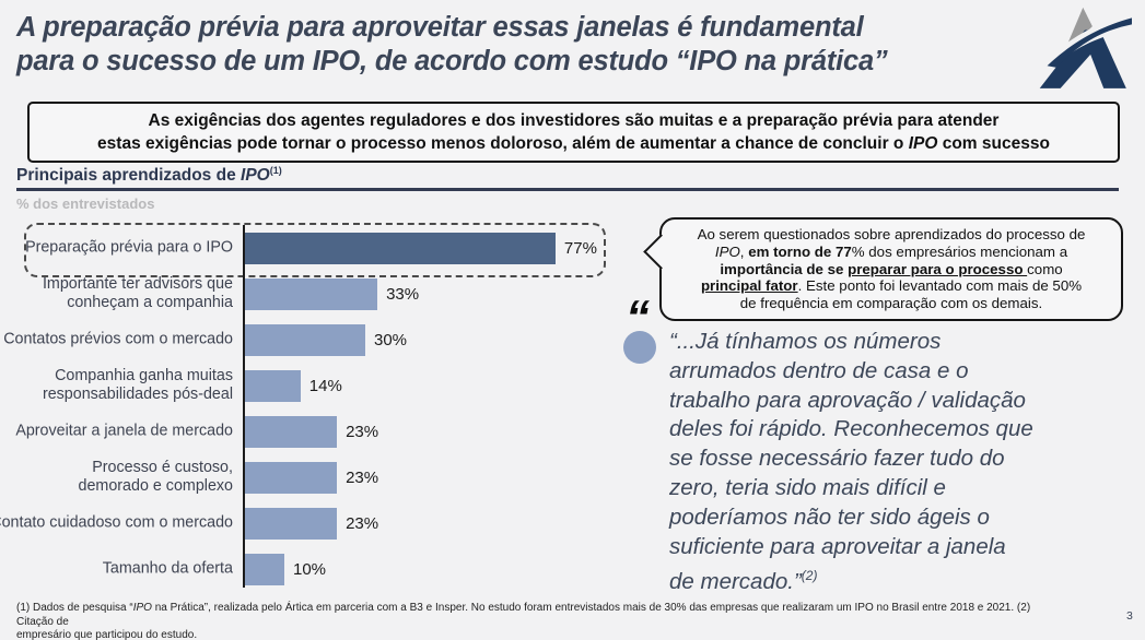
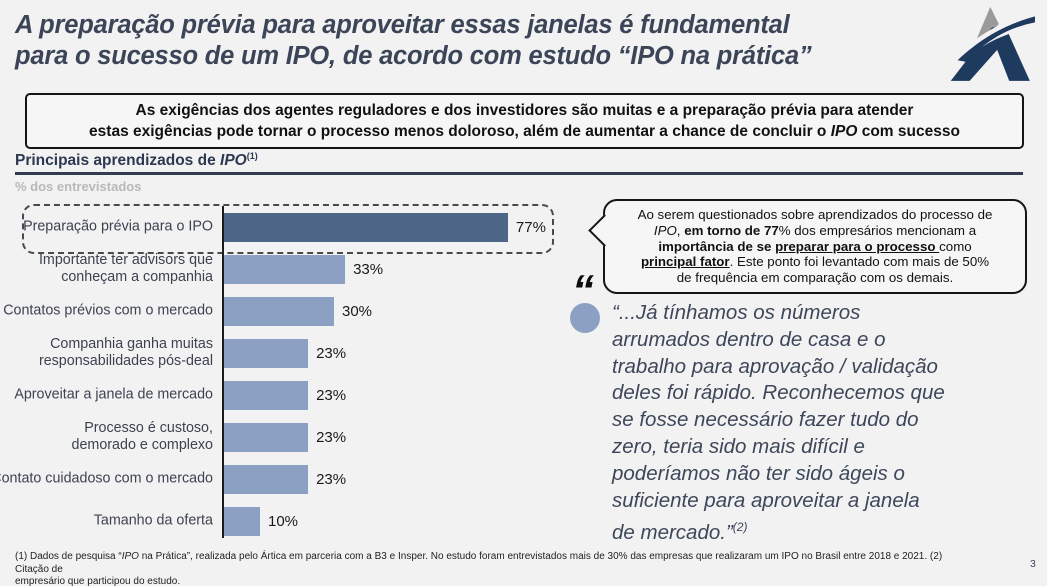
Companhia ganha muitas responsabilidades pós-deal: 14% -> 23%
